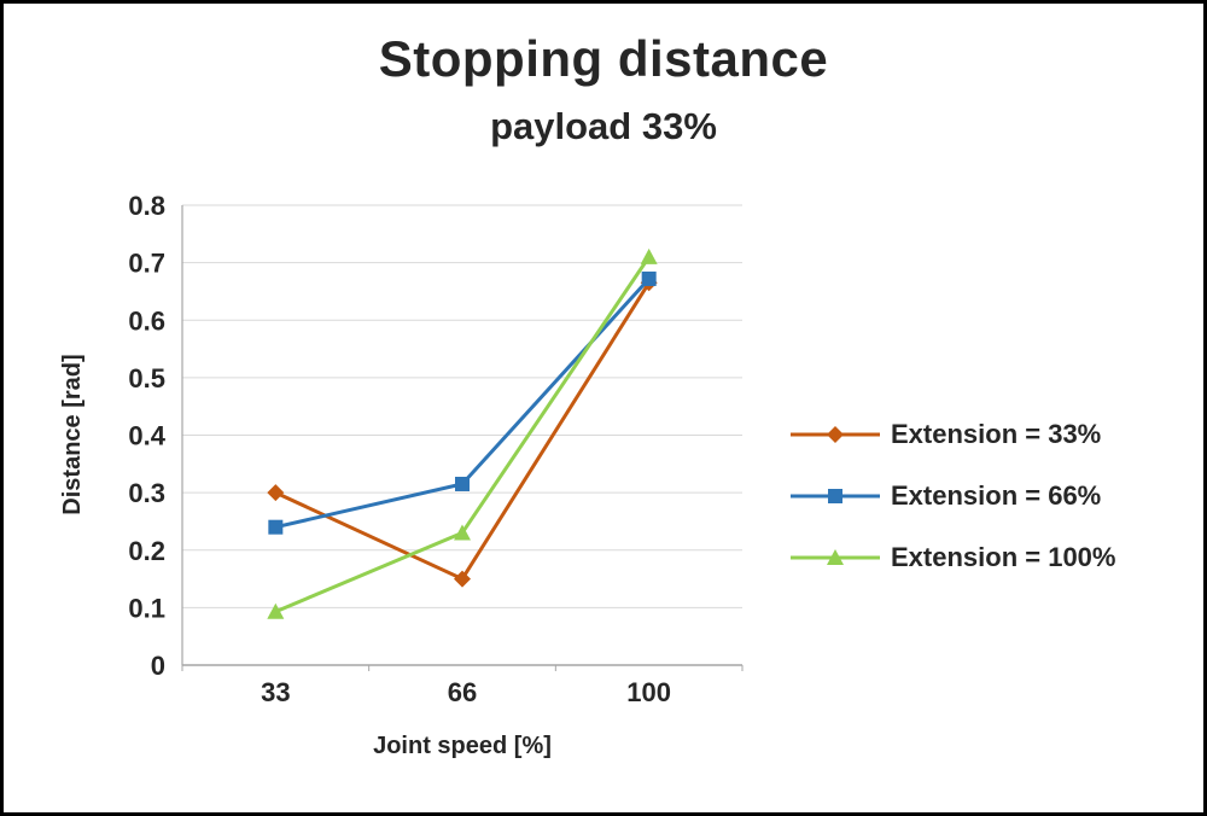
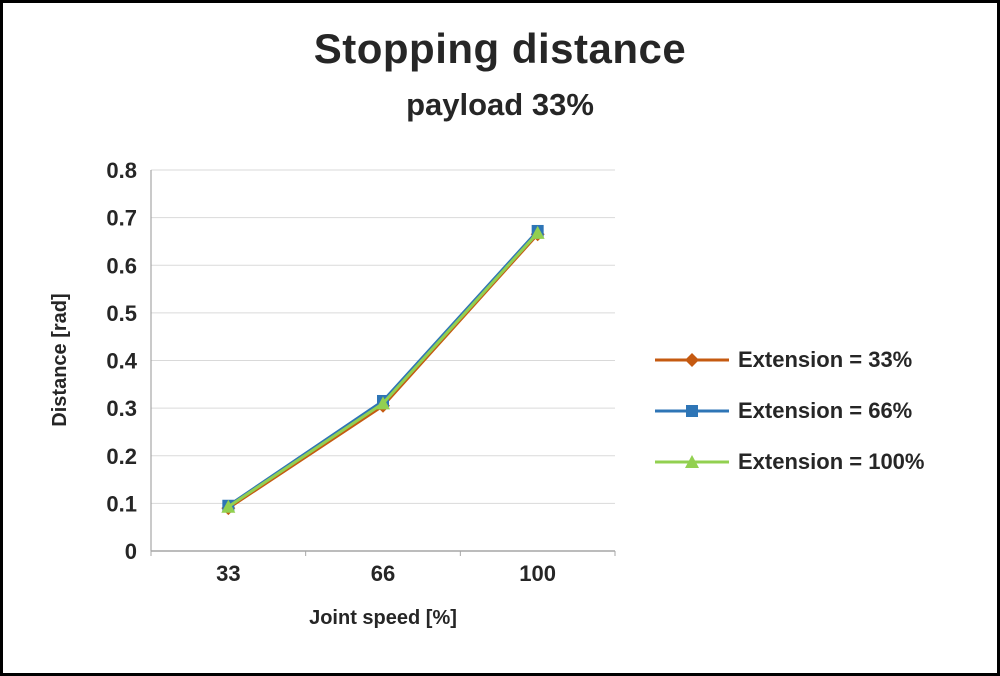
Extension = 33%/33: 0.30 -> 0.09
Extension = 66%/33: 0.24 -> 0.10
Extension = 33%/66: 0.15 -> 0.30
Extension = 100%/66: 0.23 -> 0.31
Extension = 100%/100: 0.71 -> 0.67
